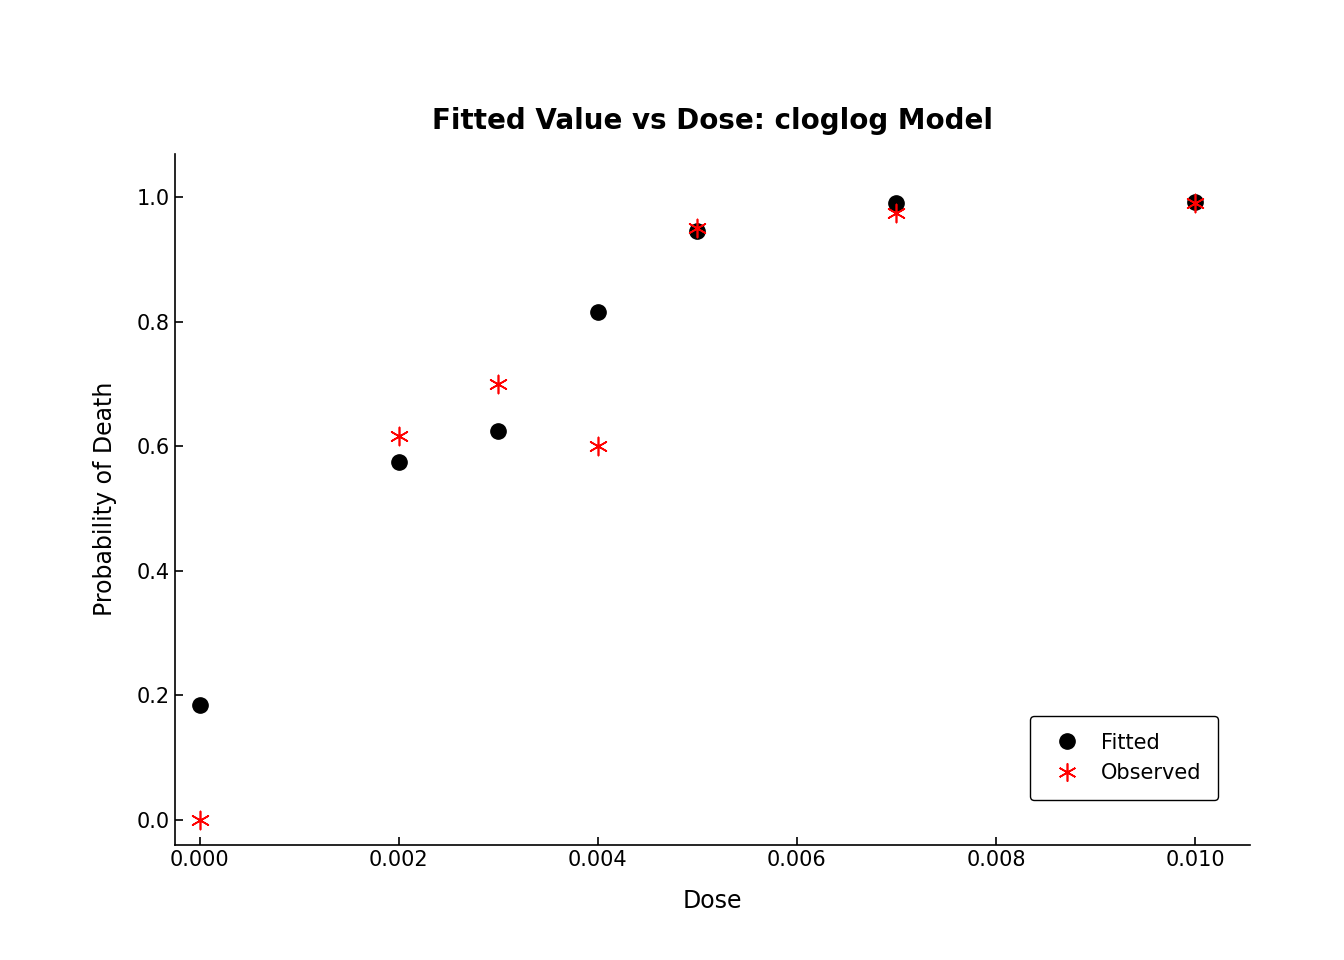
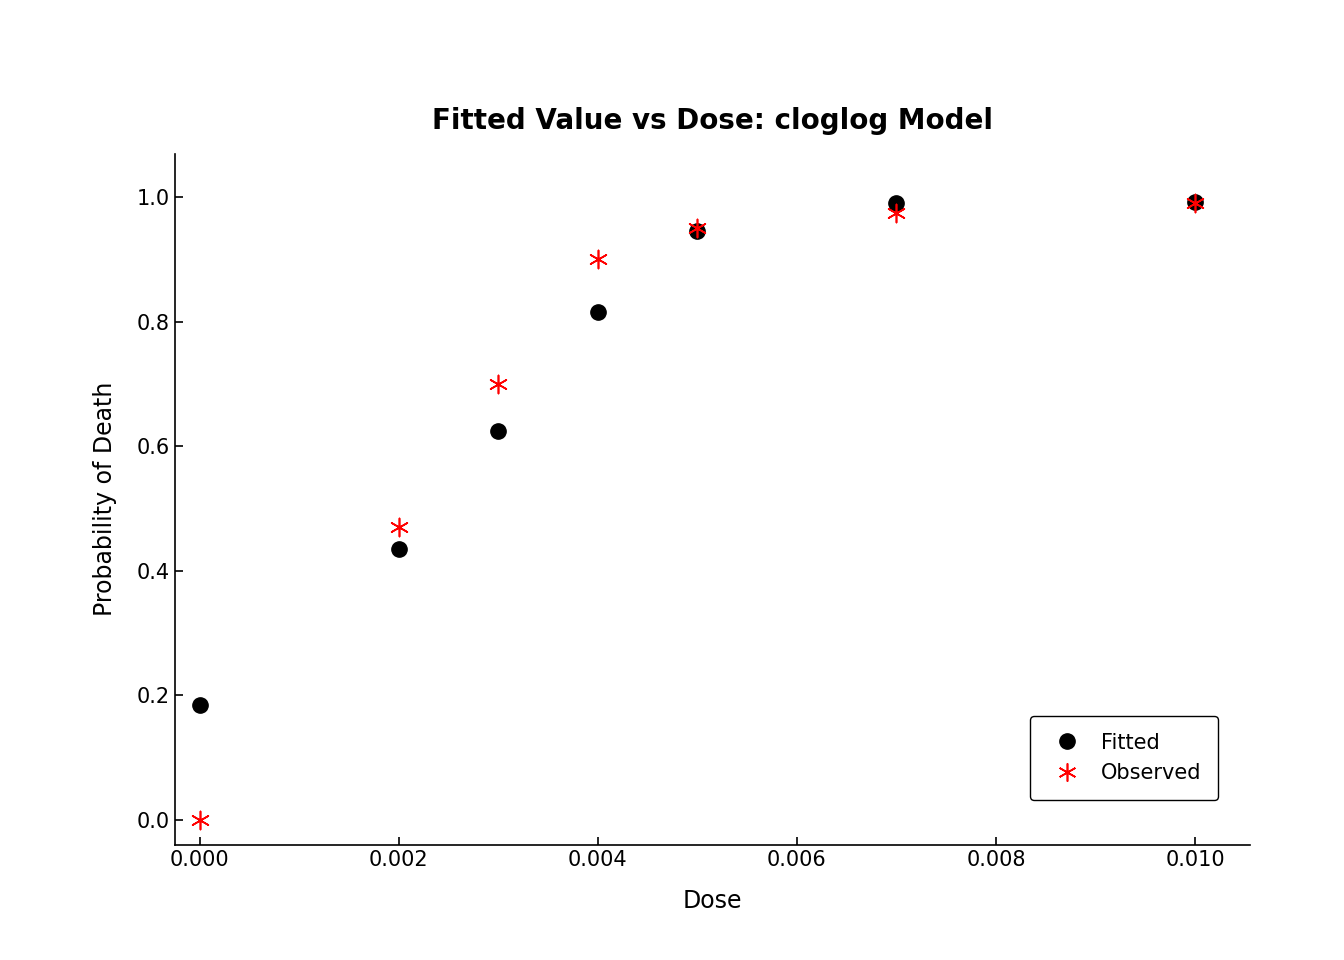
Fitted/0.002: 0.574 -> 0.435
Observed/0.002: 0.616 -> 0.470
Observed/0.004: 0.600 -> 0.900
